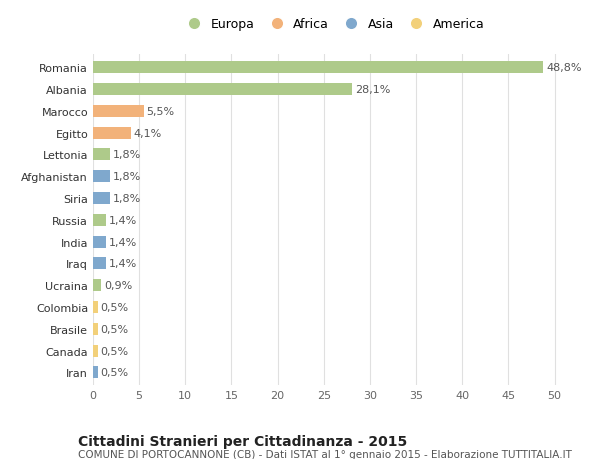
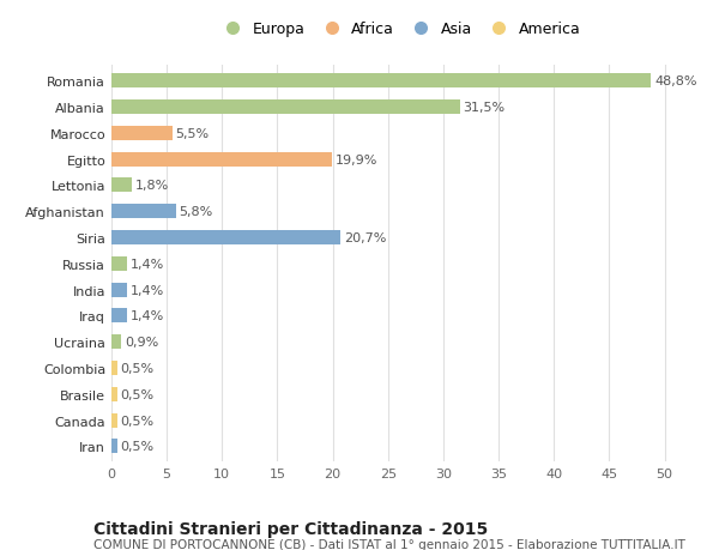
Albania: 28,1% -> 31,5%
Egitto: 4,1% -> 19,9%
Afghanistan: 1,8% -> 5,8%
Siria: 1,8% -> 20,7%
